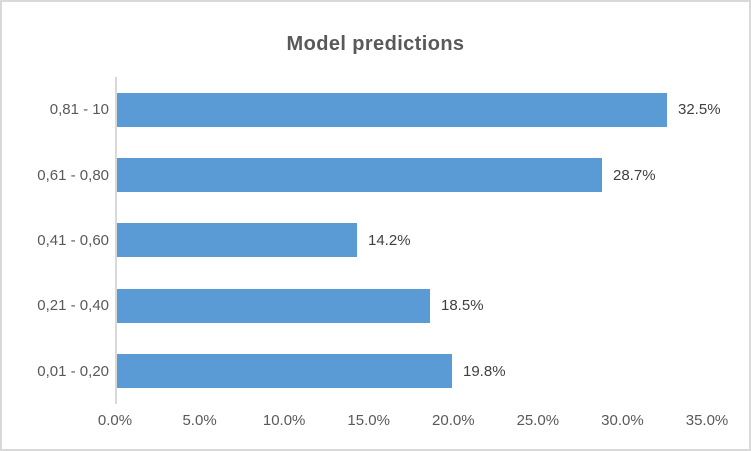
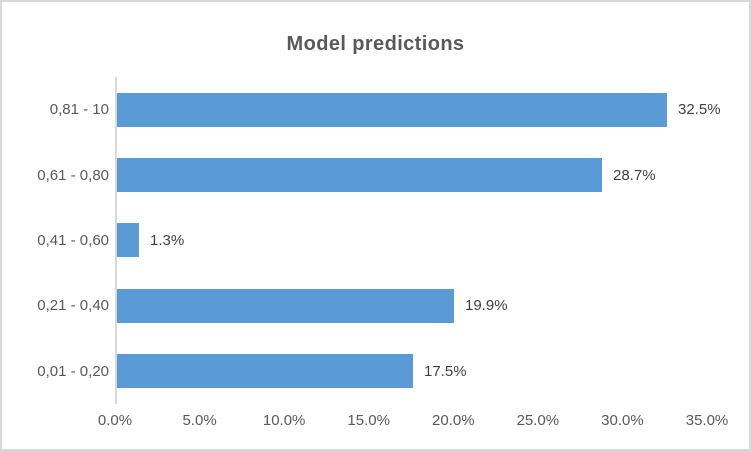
0,41 - 0,60: 14.2% -> 1.3%
0,21 - 0,40: 18.5% -> 19.9%
0,01 - 0,20: 19.8% -> 17.5%
